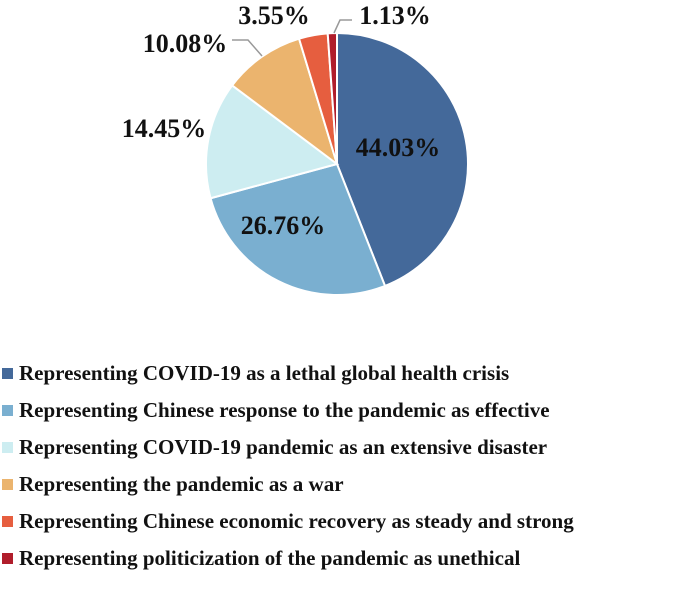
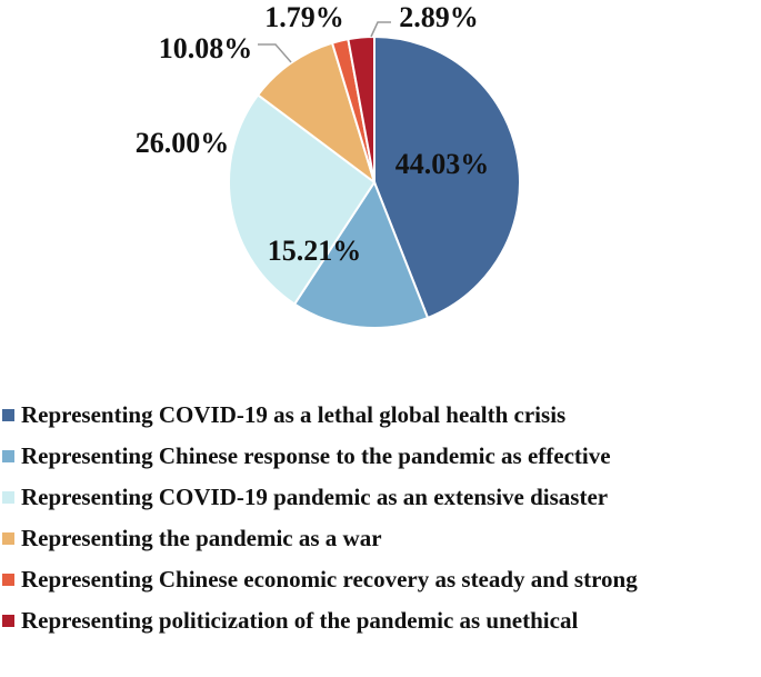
Representing Chinese response to the pandemic as effective: 26.76% -> 15.21%
Representing COVID-19 pandemic as an extensive disaster: 14.45% -> 26.00%
Representing Chinese economic recovery as steady and strong: 3.55% -> 1.79%
Representing politicization of the pandemic as unethical: 1.13% -> 2.89%
